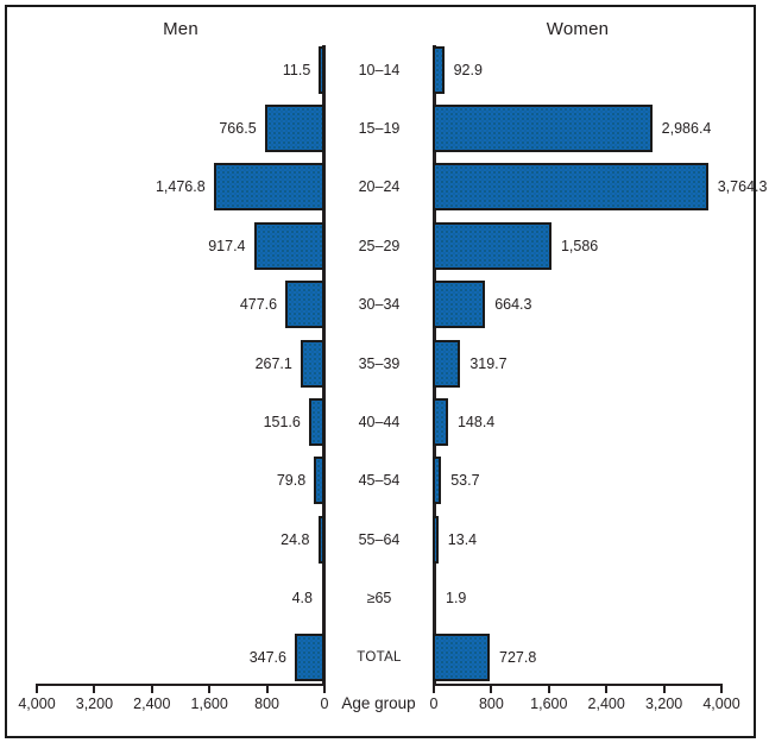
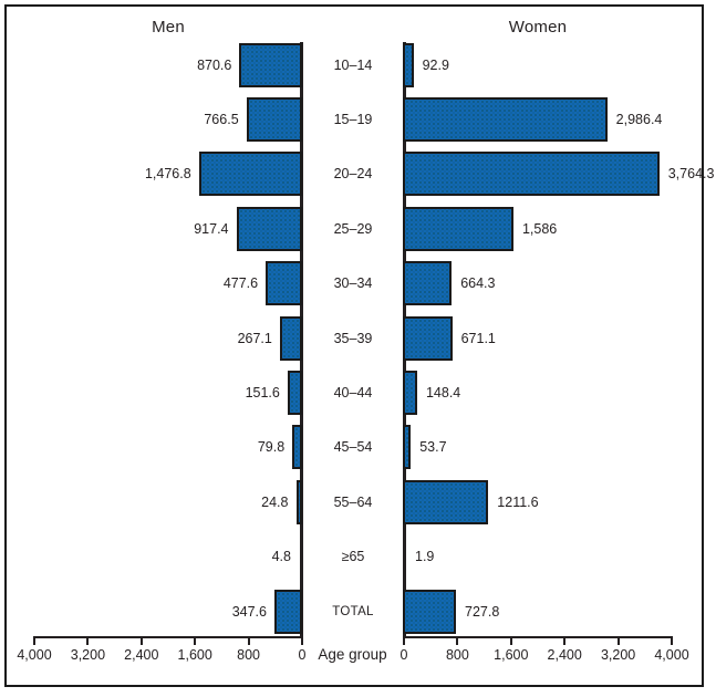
Men/10–14: 11.5 -> 870.6
Women/35–39: 319.7 -> 671.1
Women/55–64: 13.4 -> 1211.6
